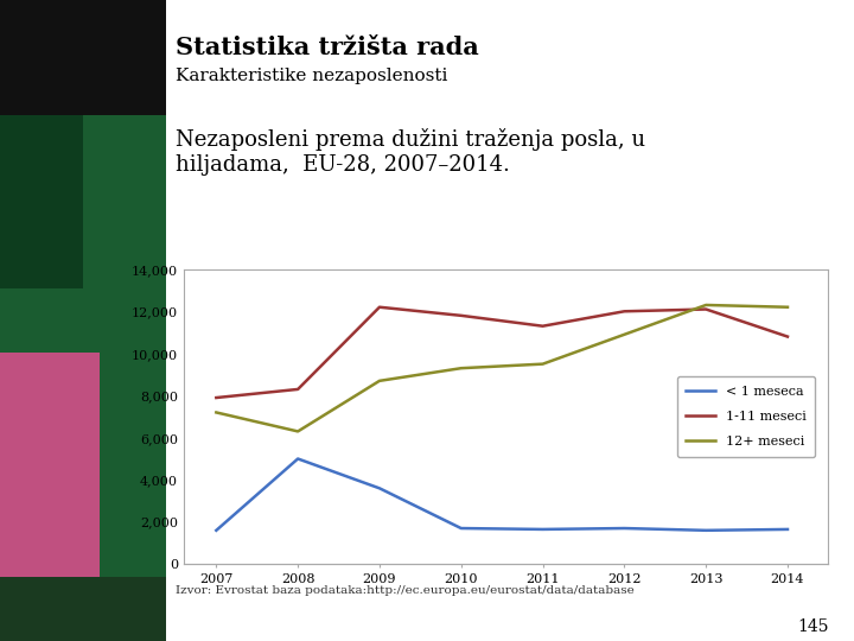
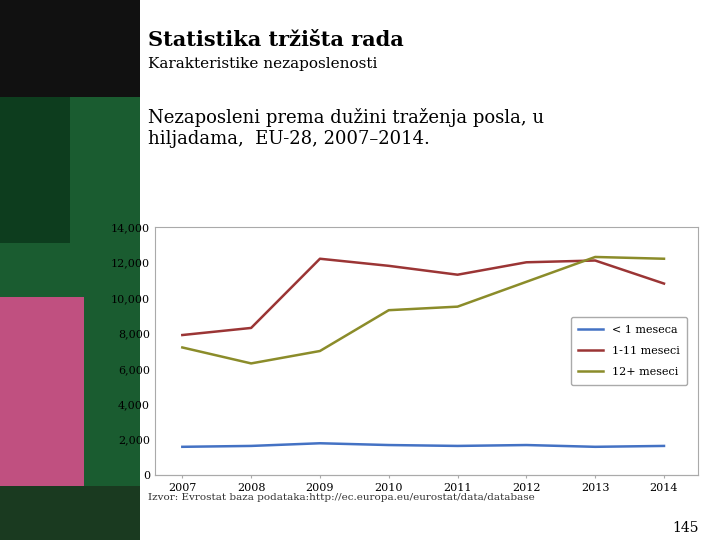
< 1 meseca/2008: 5,000 -> 1,600
< 1 meseca/2009: 3,600 -> 1,800
12+ meseci/2009: 8,700 -> 7,000
